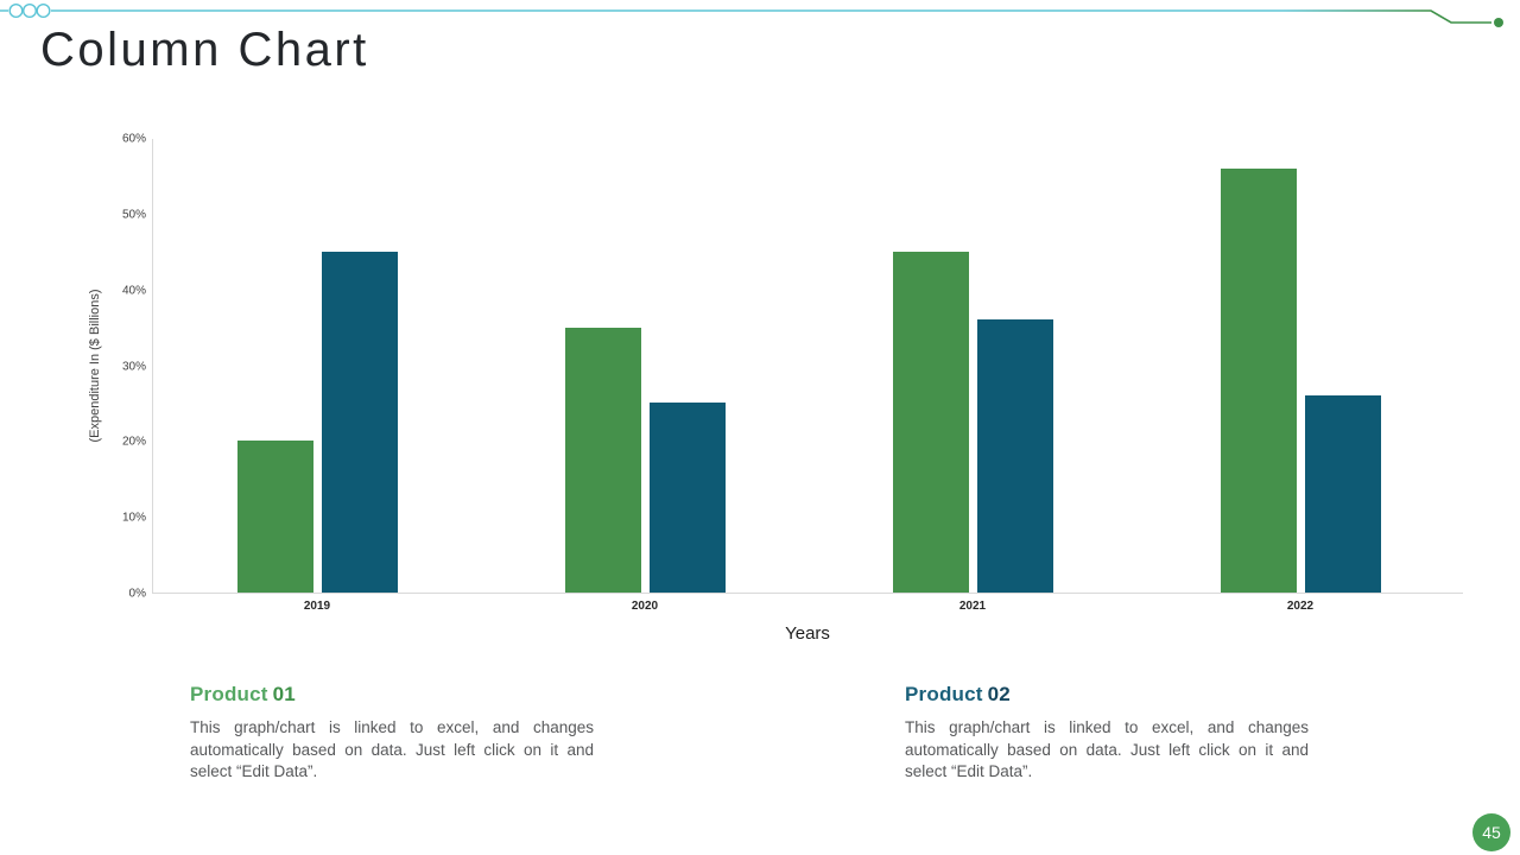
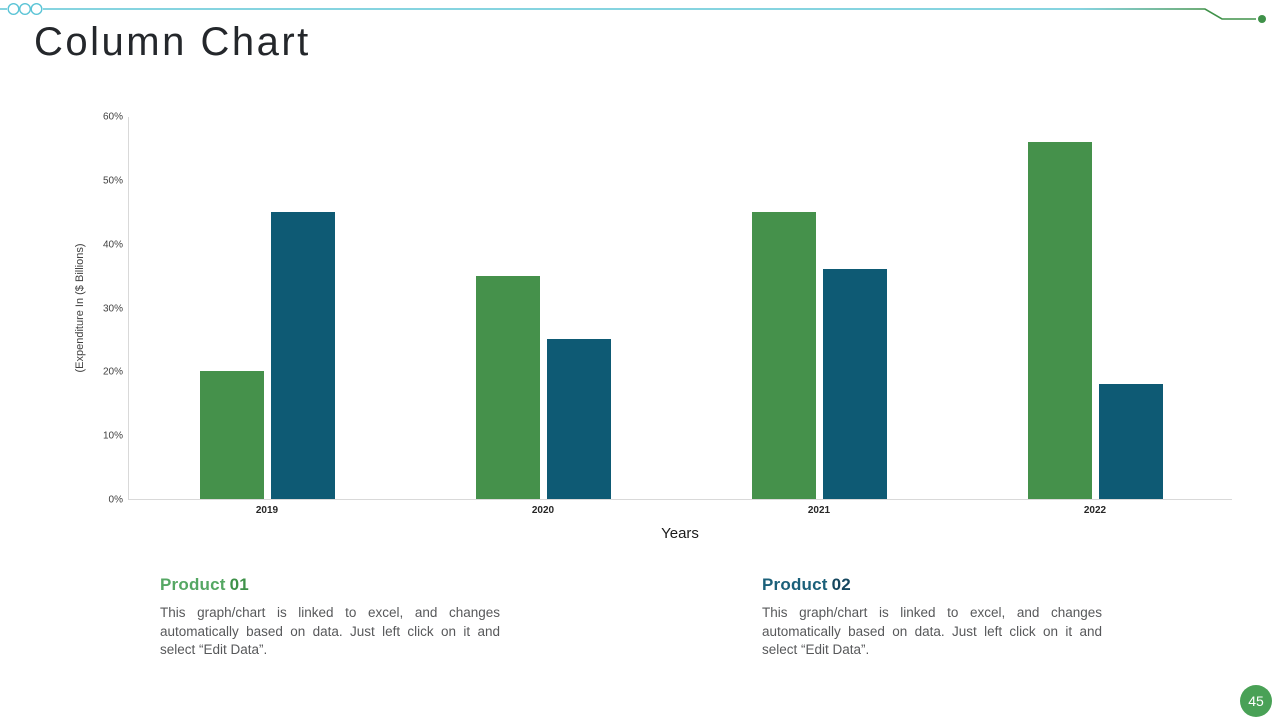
Product 02/2022: 26% -> 18%
